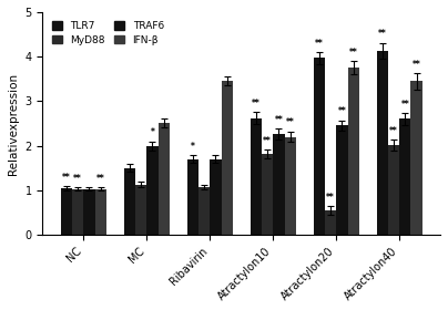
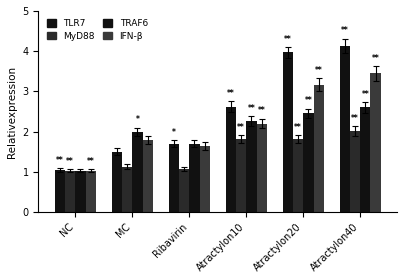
IFN-β/MC: 2.50 -> 1.80
IFN-β/Ribavirin: 3.45 -> 1.65
MyD88/Atractylon20: 0.55 -> 1.82
IFN-β/Atractylon20: 3.75 -> 3.17
